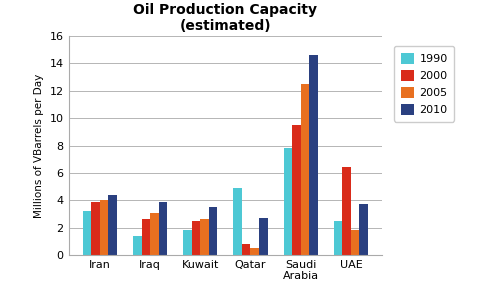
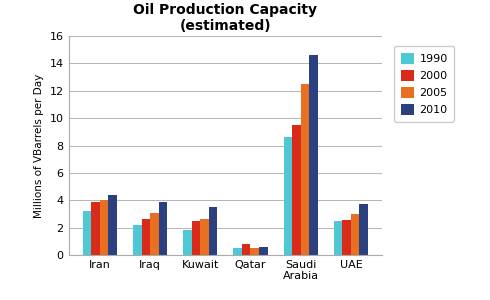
1990/Iraq: 1.4 -> 2.2
1990/Qatar: 4.9 -> 0.5
2010/Qatar: 2.7 -> 0.6
1990/Saudi Arabia: 7.8 -> 8.6
2000/UAE: 6.4 -> 2.5
2005/UAE: 1.8 -> 3.0
